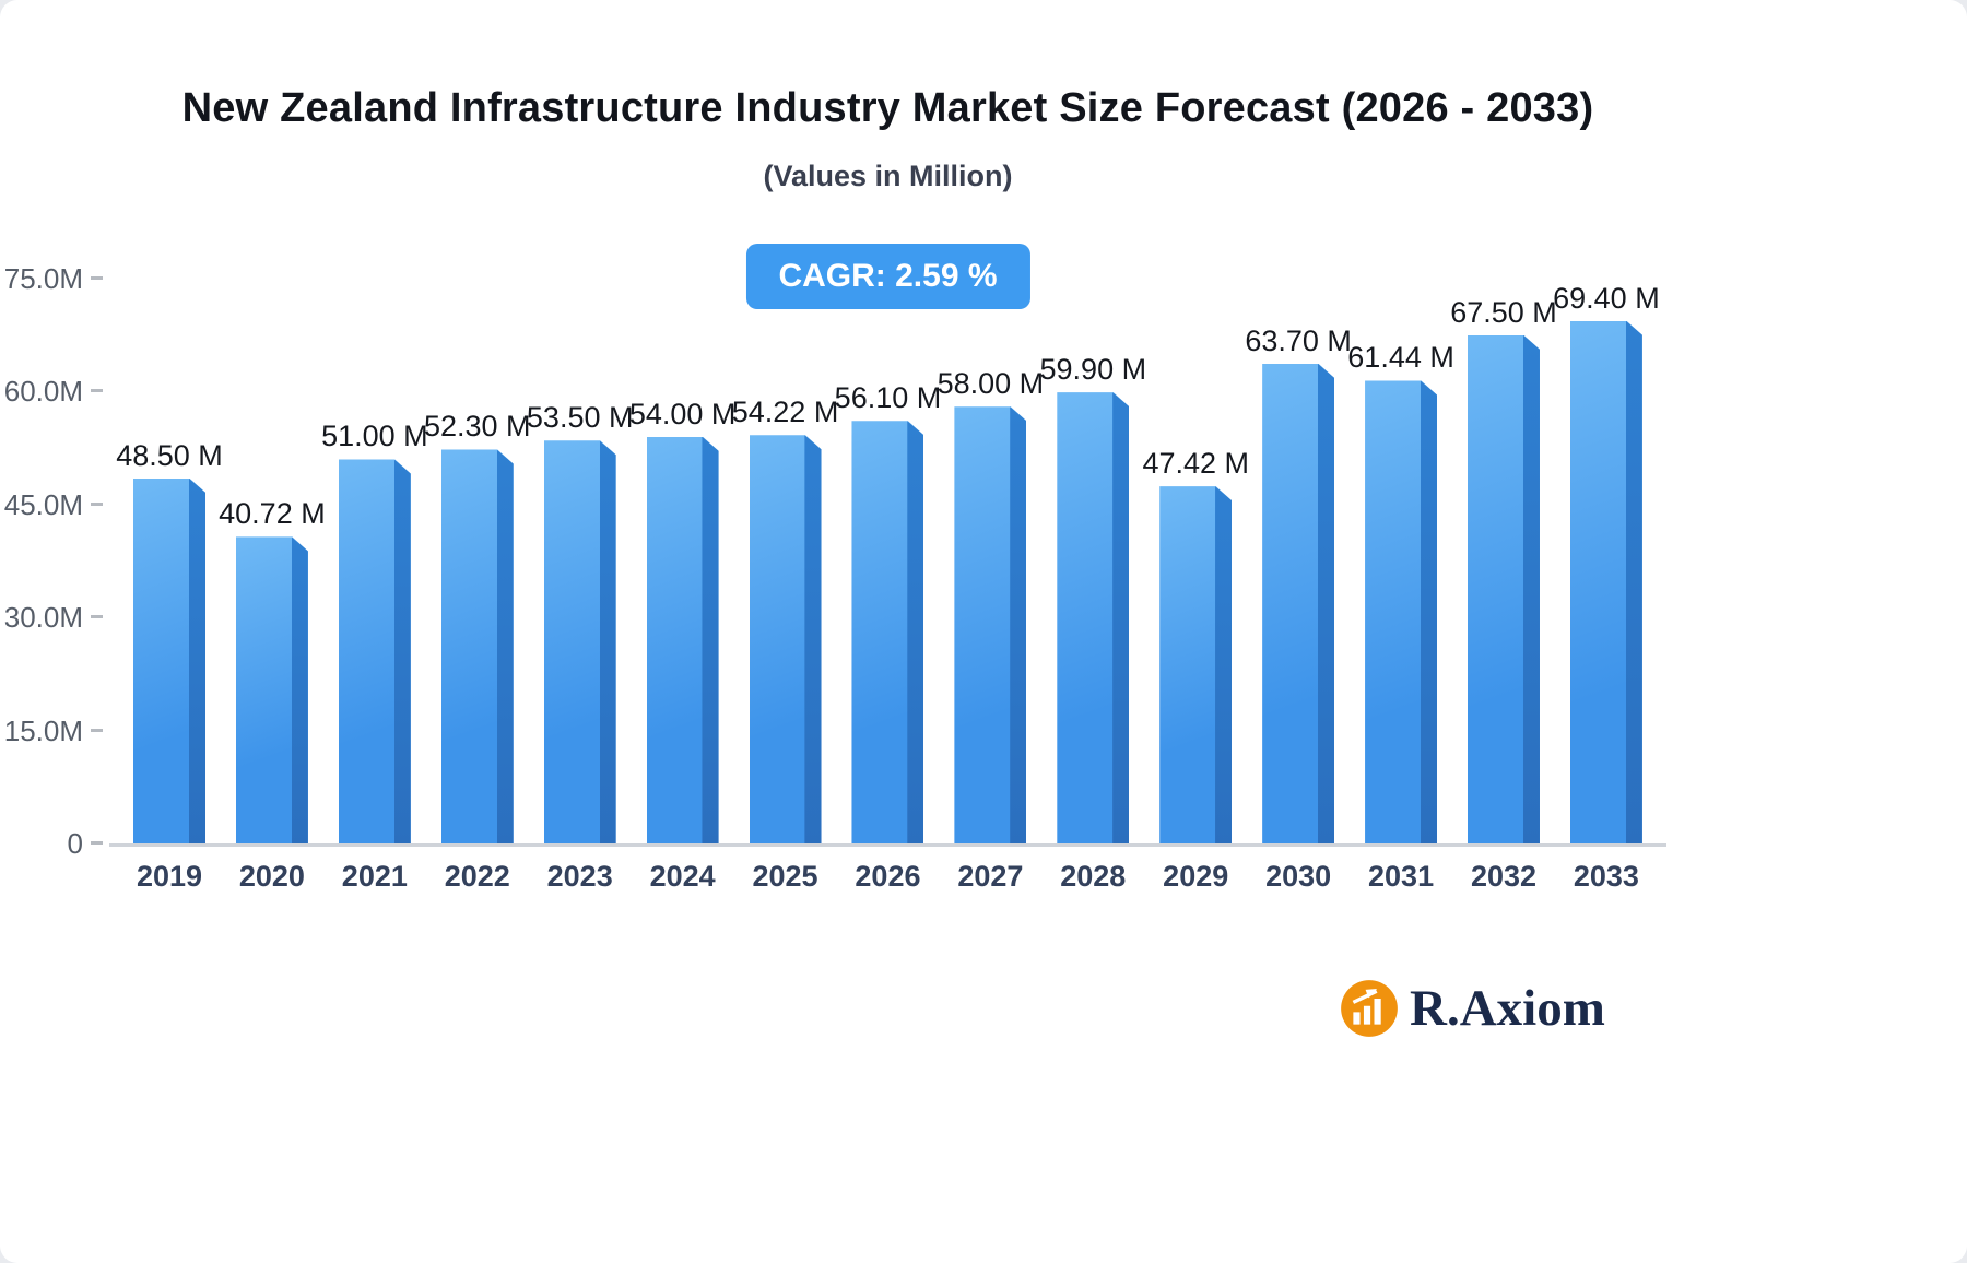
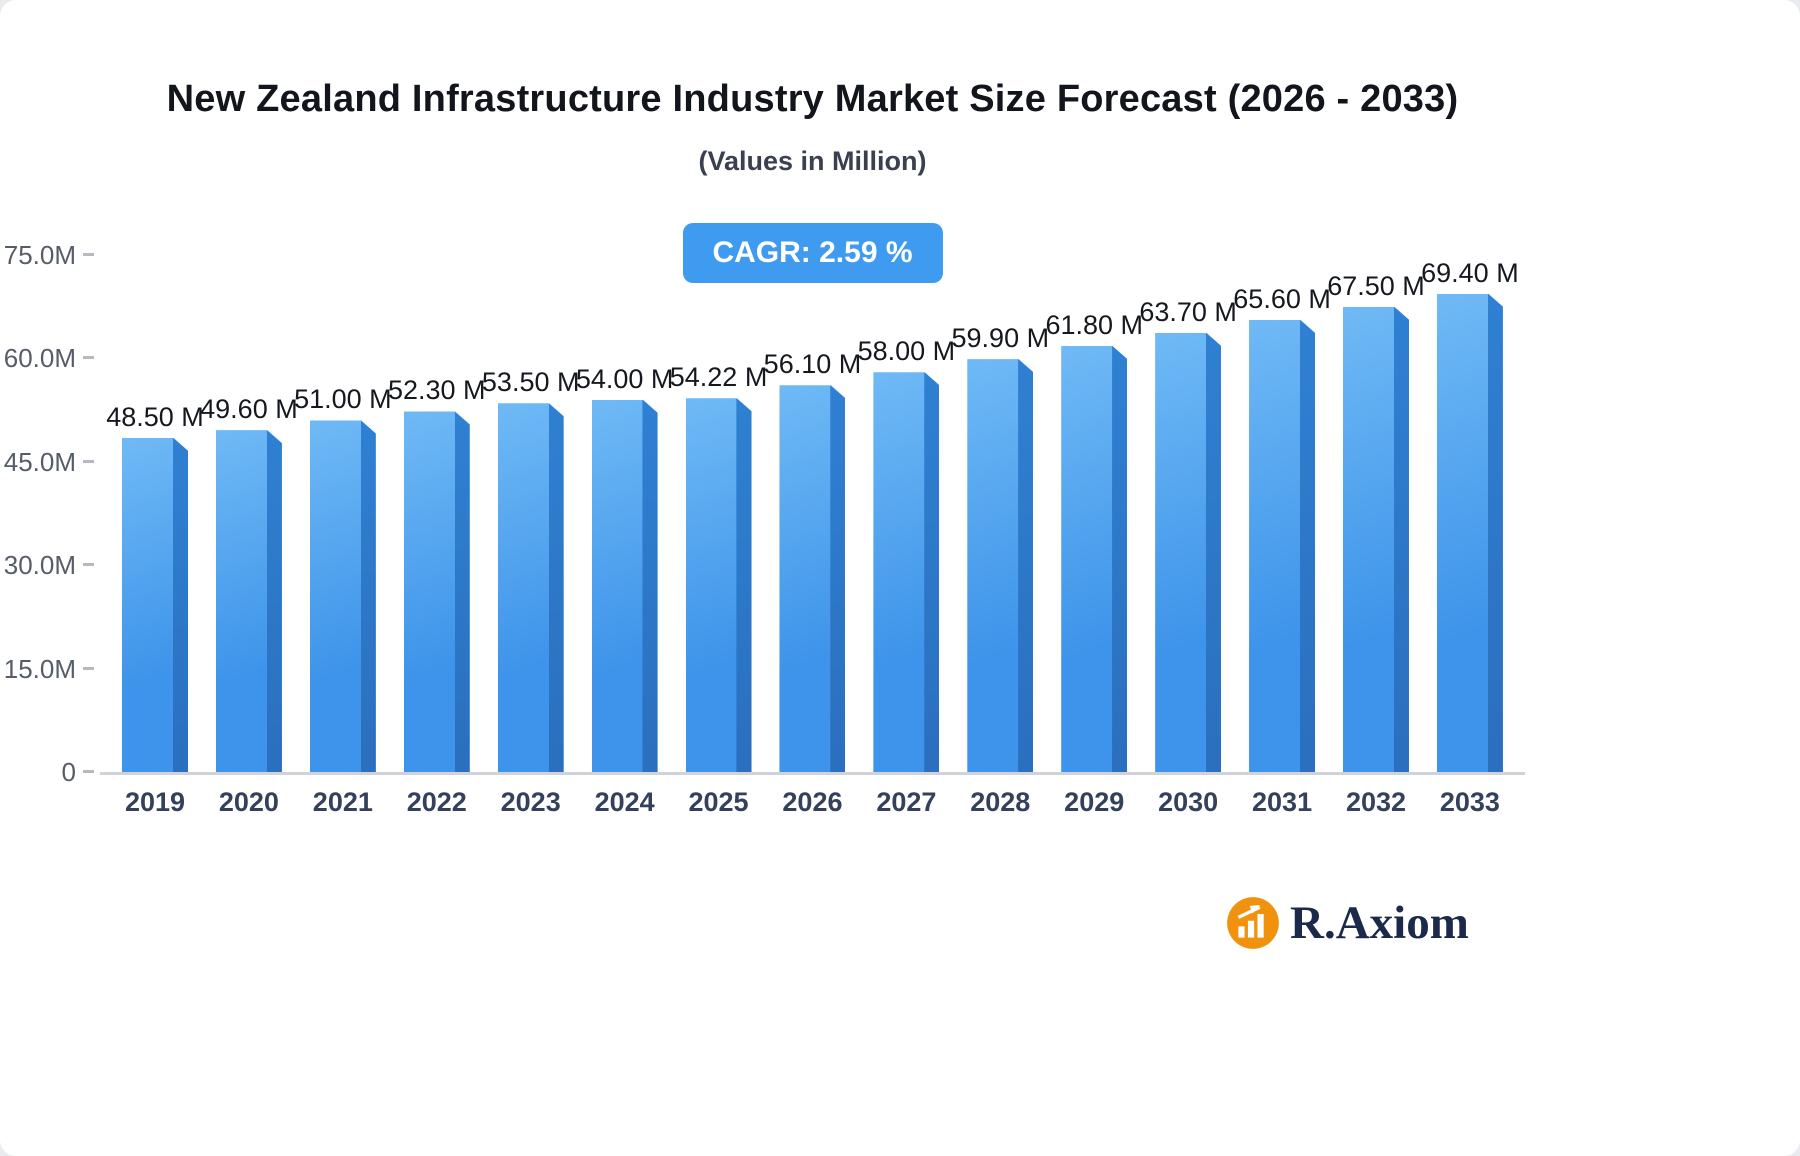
2020: 40.72 -> 49.60
2029: 47.42 -> 61.80
2031: 61.44 -> 65.60
